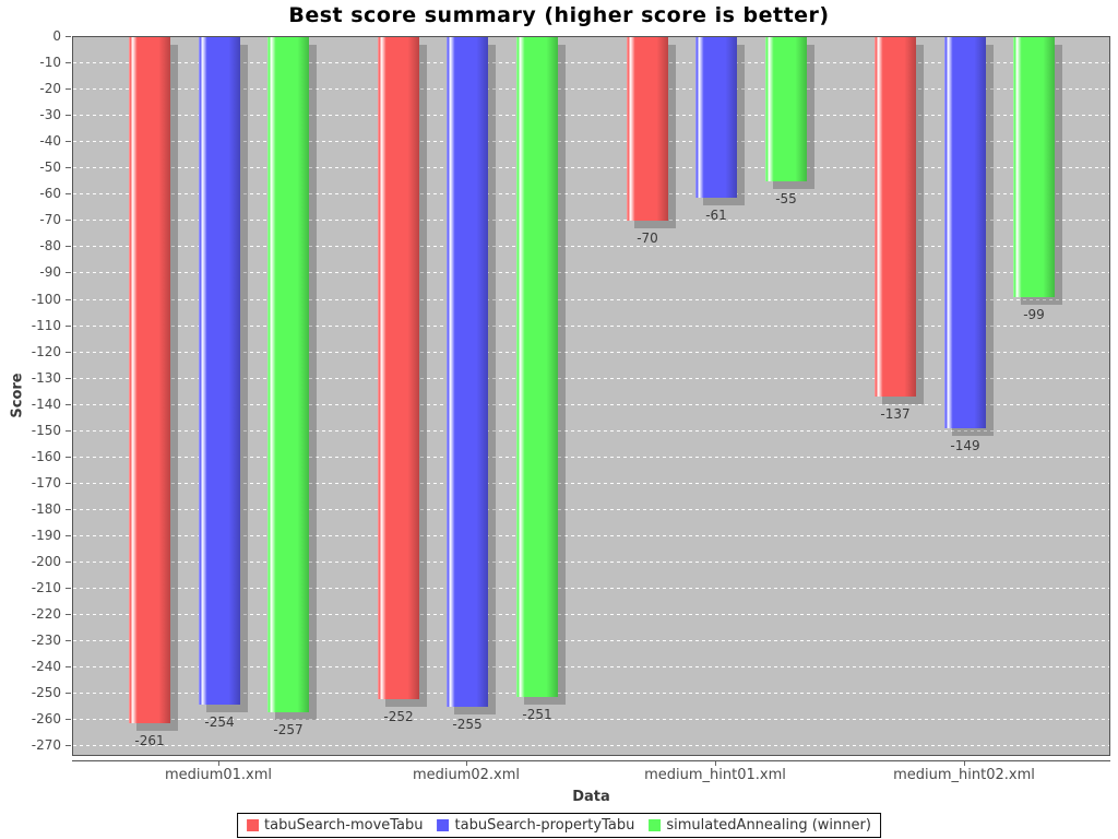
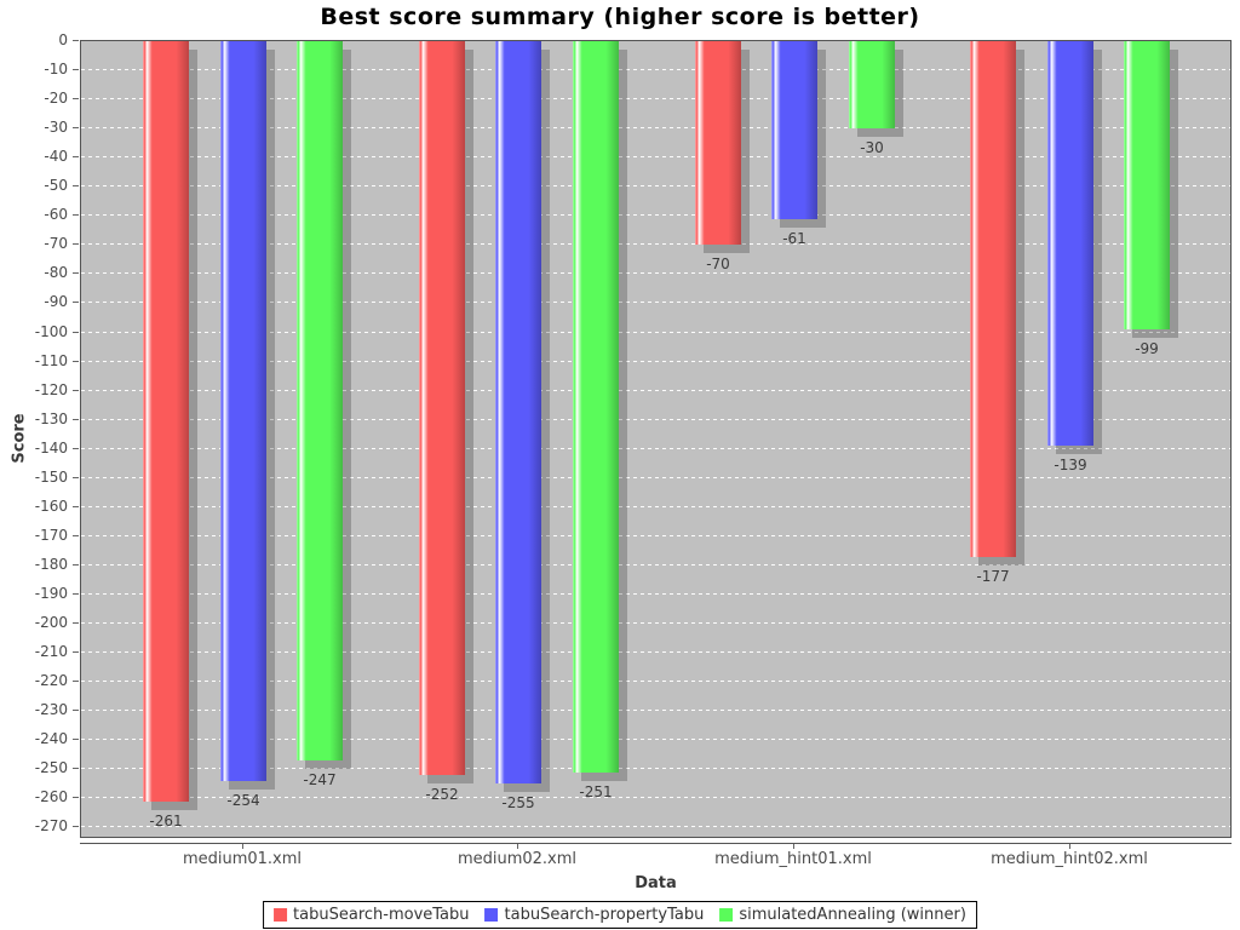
simulatedAnnealing (winner)/medium01.xml: -257 -> -247
simulatedAnnealing (winner)/medium_hint01.xml: -55 -> -30
tabuSearch-moveTabu/medium_hint02.xml: -137 -> -177
tabuSearch-propertyTabu/medium_hint02.xml: -149 -> -139
